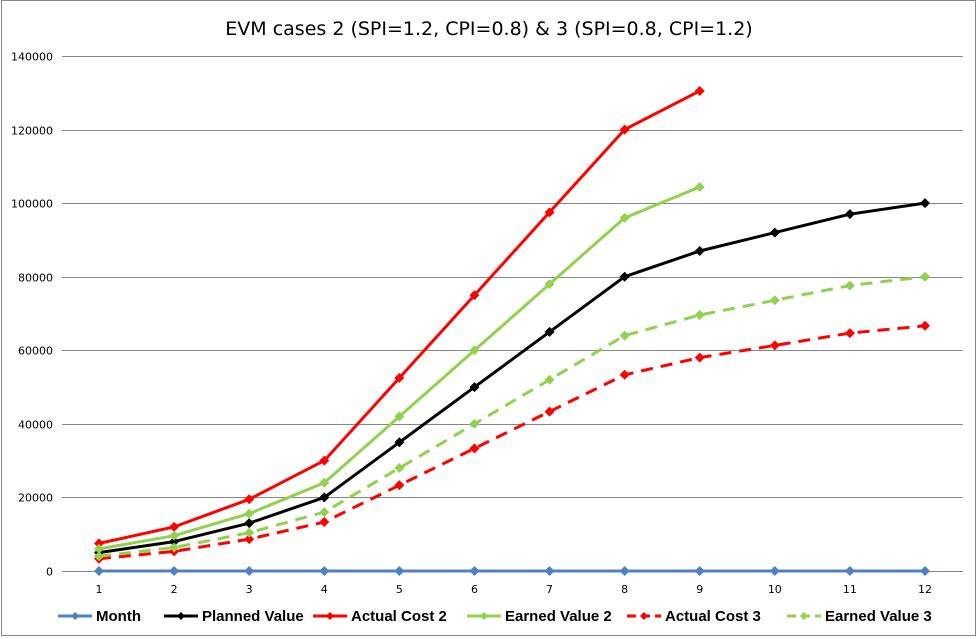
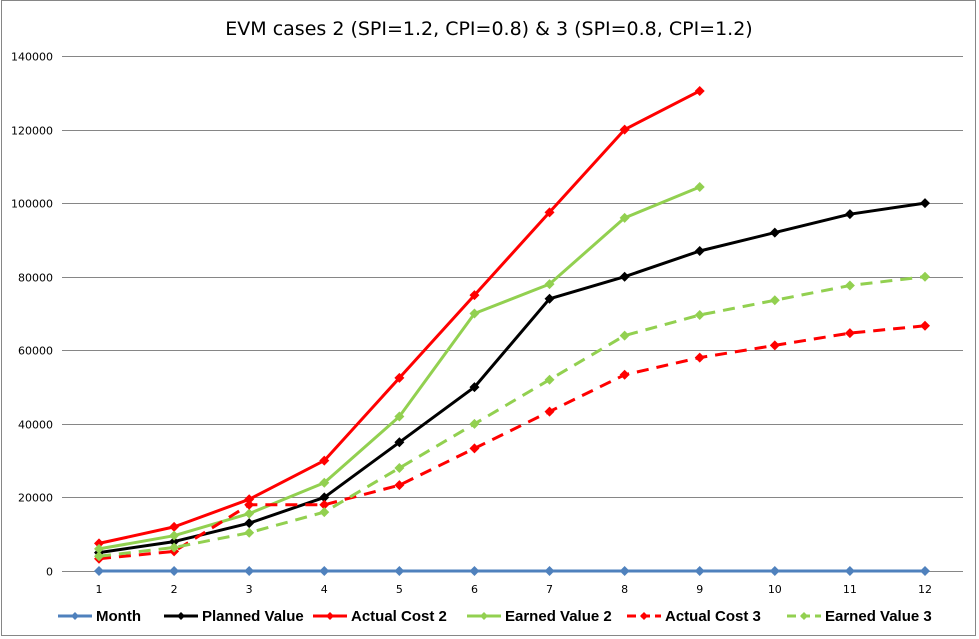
Actual Cost 3/3: 9000 -> 18000
Actual Cost 3/4: 13000 -> 18000
Earned Value 2/6: 60000 -> 70000
Planned Value/7: 65000 -> 74000
